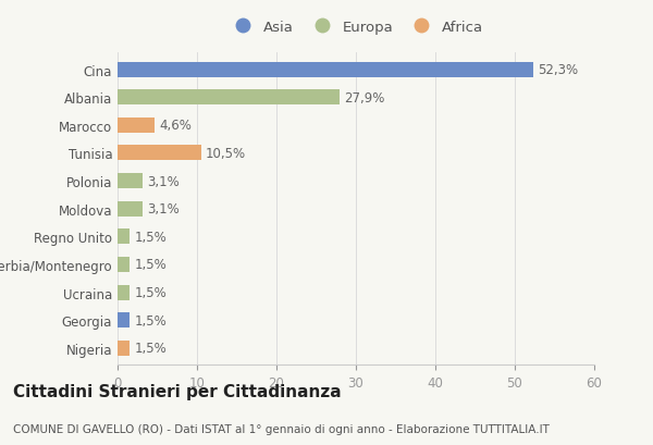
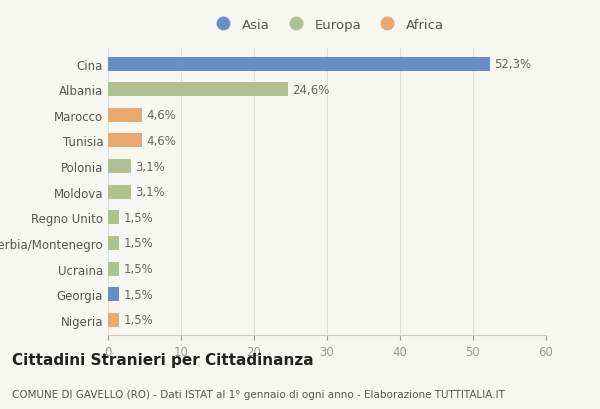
Albania: 27,9% -> 24,6%
Tunisia: 10,5% -> 4,6%
